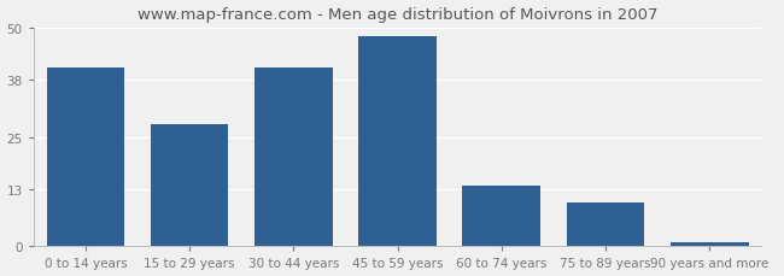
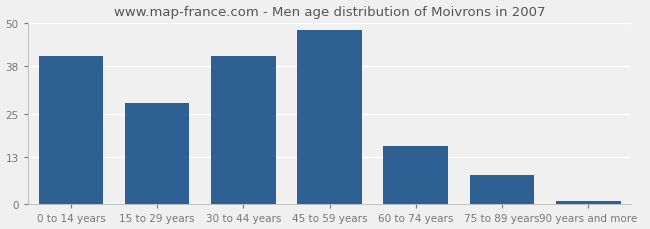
60 to 74 years: 14 -> 16
75 to 89 years: 10 -> 8
